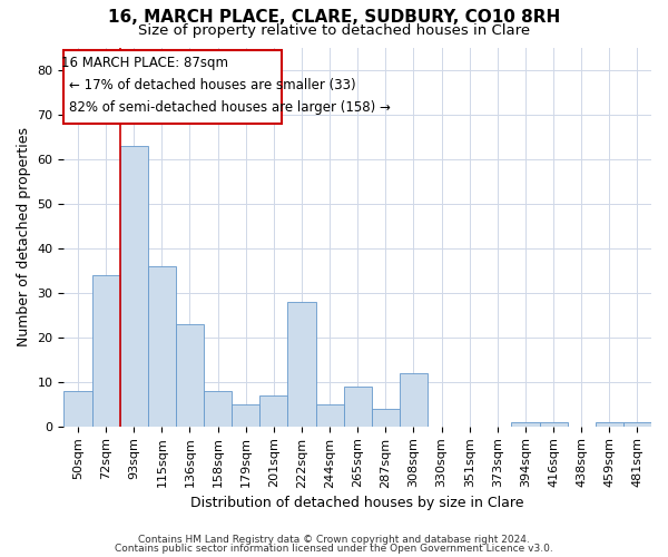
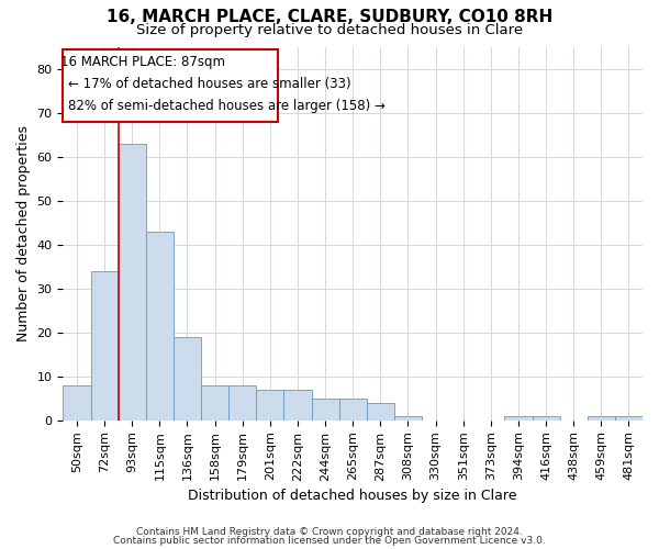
115sqm: 36 -> 43
136sqm: 23 -> 19
179sqm: 5 -> 8
222sqm: 28 -> 7
265sqm: 9 -> 5
308sqm: 12 -> 1
